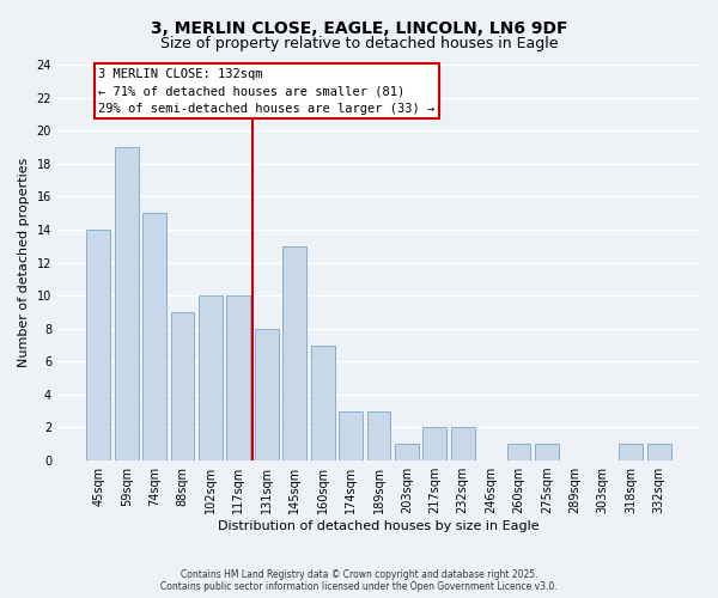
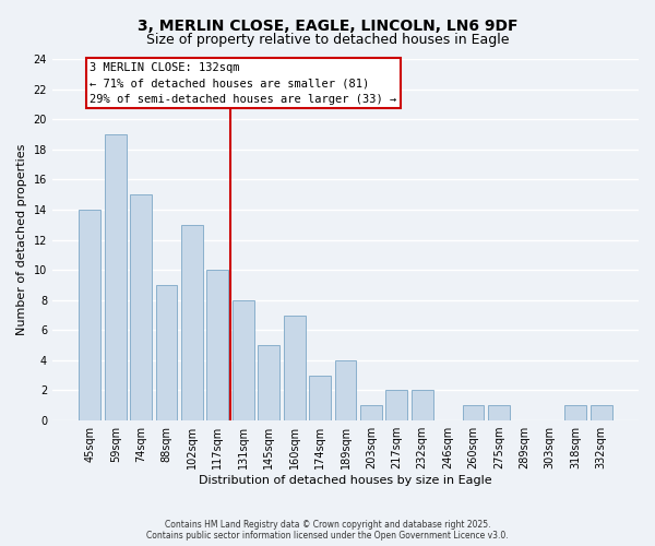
102sqm: 10 -> 13
145sqm: 13 -> 5
189sqm: 3 -> 4
